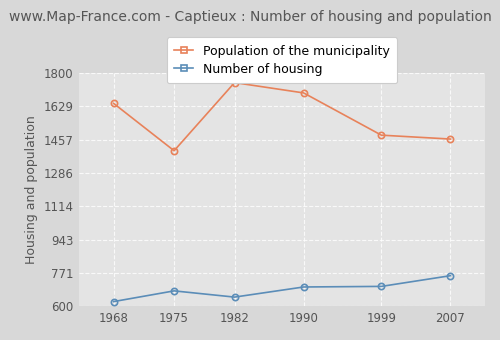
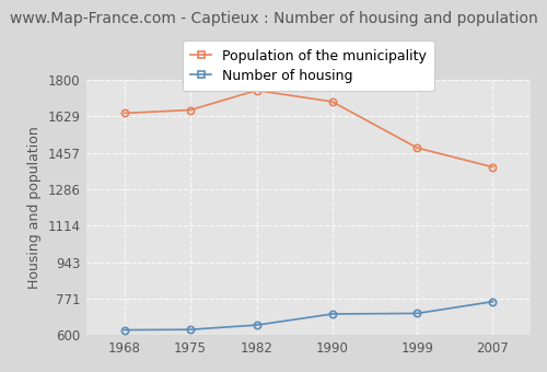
Number of housing/1975: 680 -> 630
Population of the municipality/1975: 1400 -> 1660
Population of the municipality/2007: 1460 -> 1390
